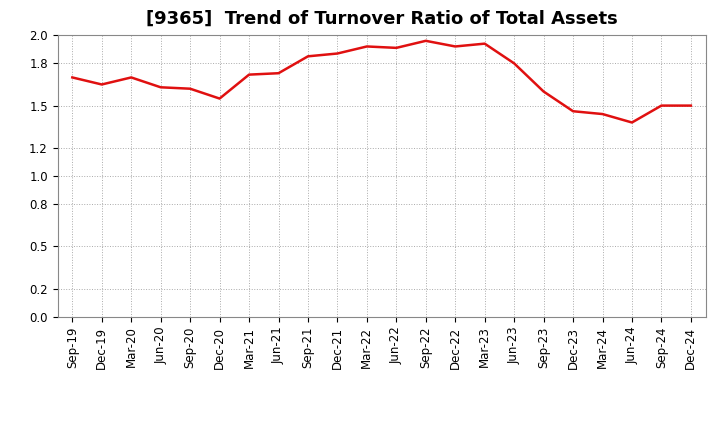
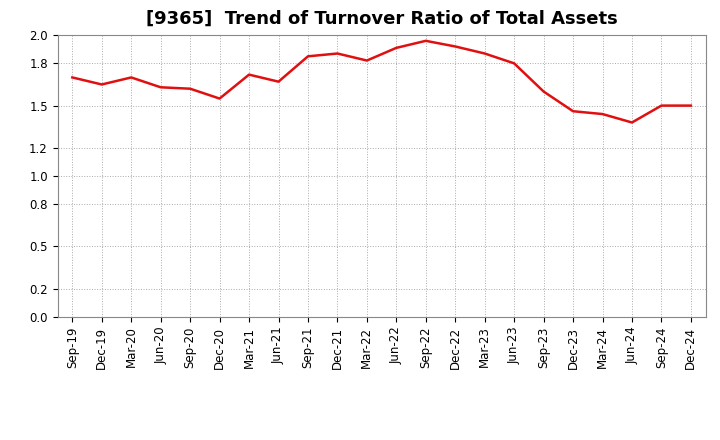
Jun-21: 1.73 -> 1.67
Mar-22: 1.92 -> 1.82
Mar-23: 1.94 -> 1.87
